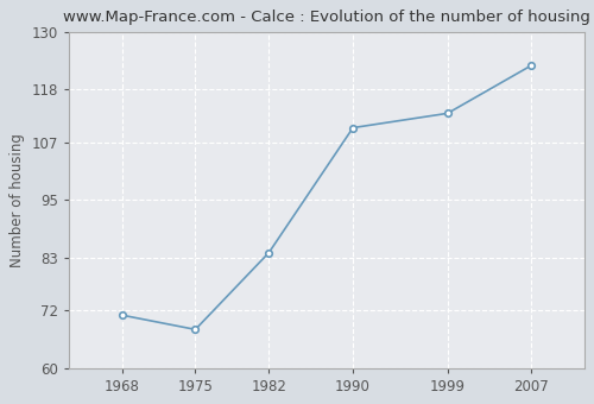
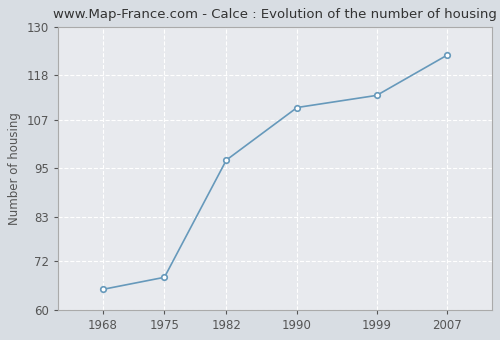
1968: 71 -> 65
1982: 84 -> 97
